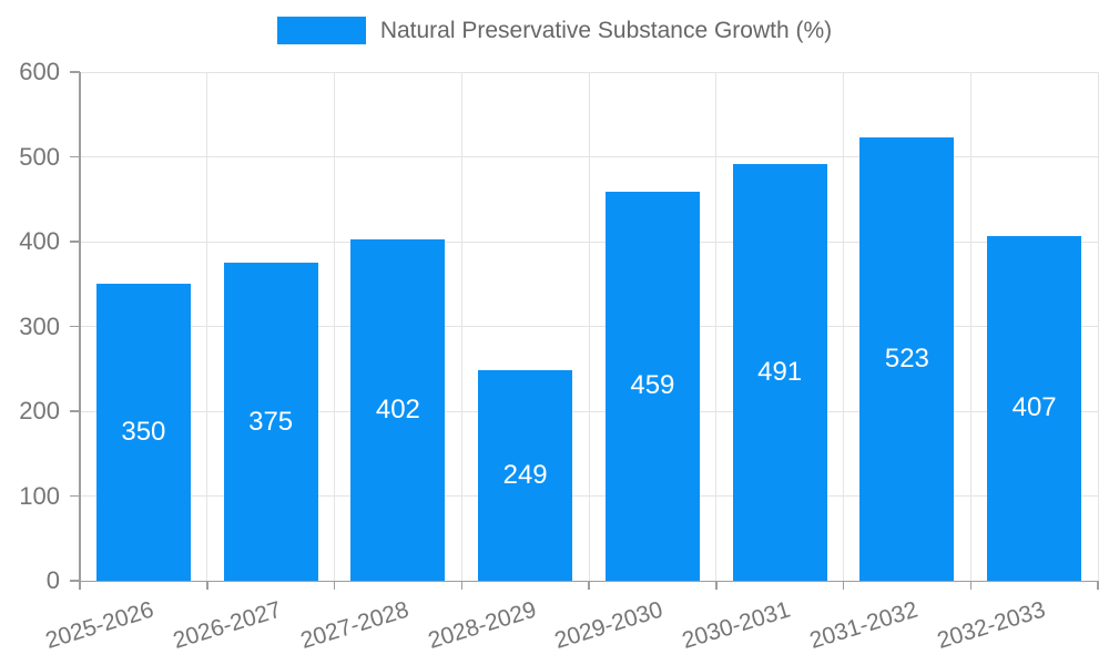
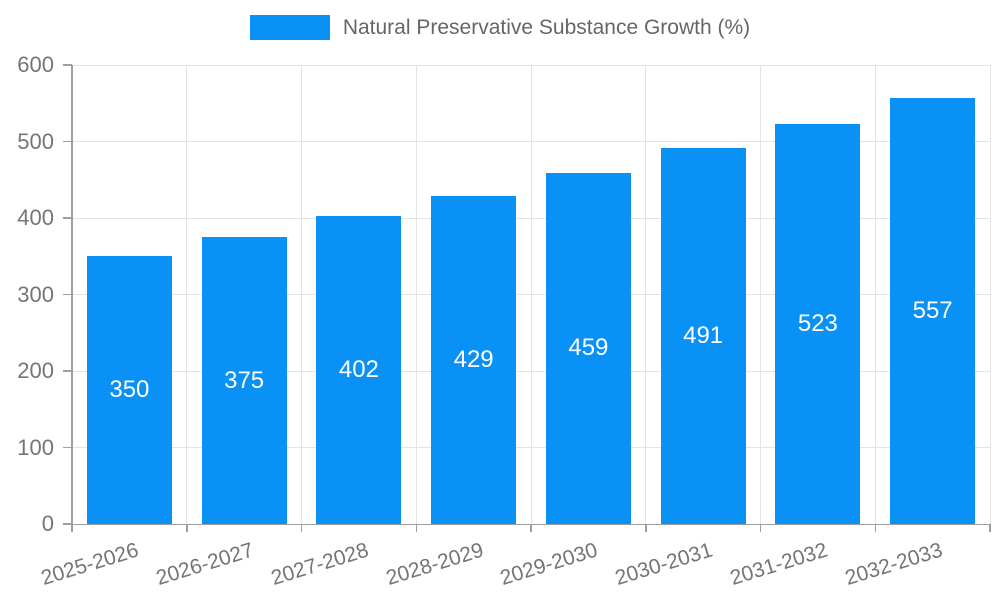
2028-2029: 249 -> 429
2032-2033: 407 -> 557
